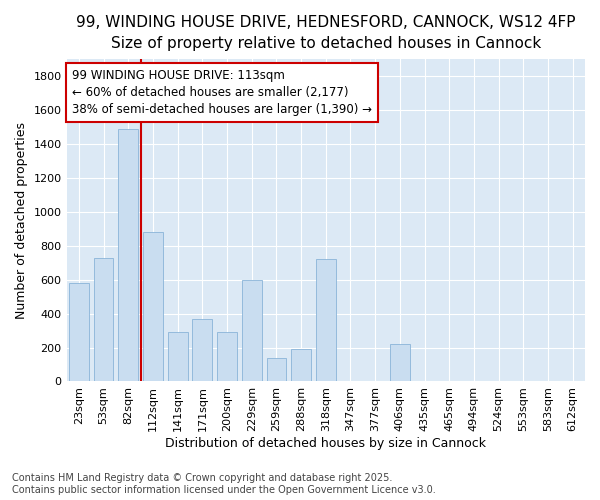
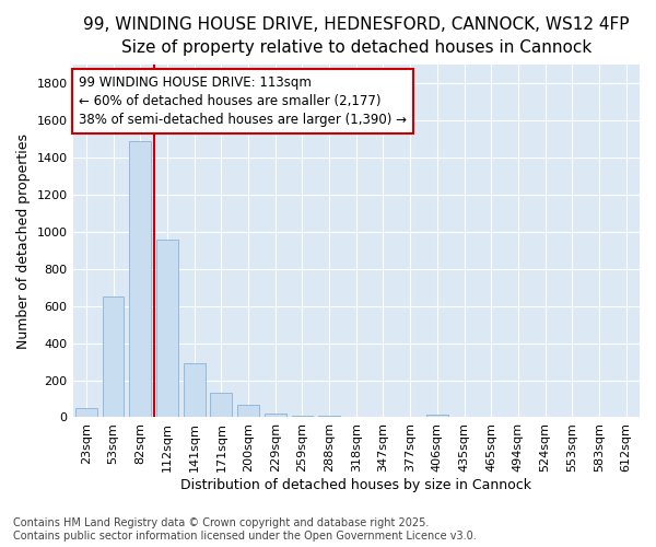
23sqm: 580 -> 50
53sqm: 730 -> 650
112sqm: 880 -> 960
171sqm: 370 -> 140
200sqm: 290 -> 60
229sqm: 600 -> 20
259sqm: 140 -> 10
288sqm: 190 -> 10
318sqm: 720 -> 0
406sqm: 220 -> 20
